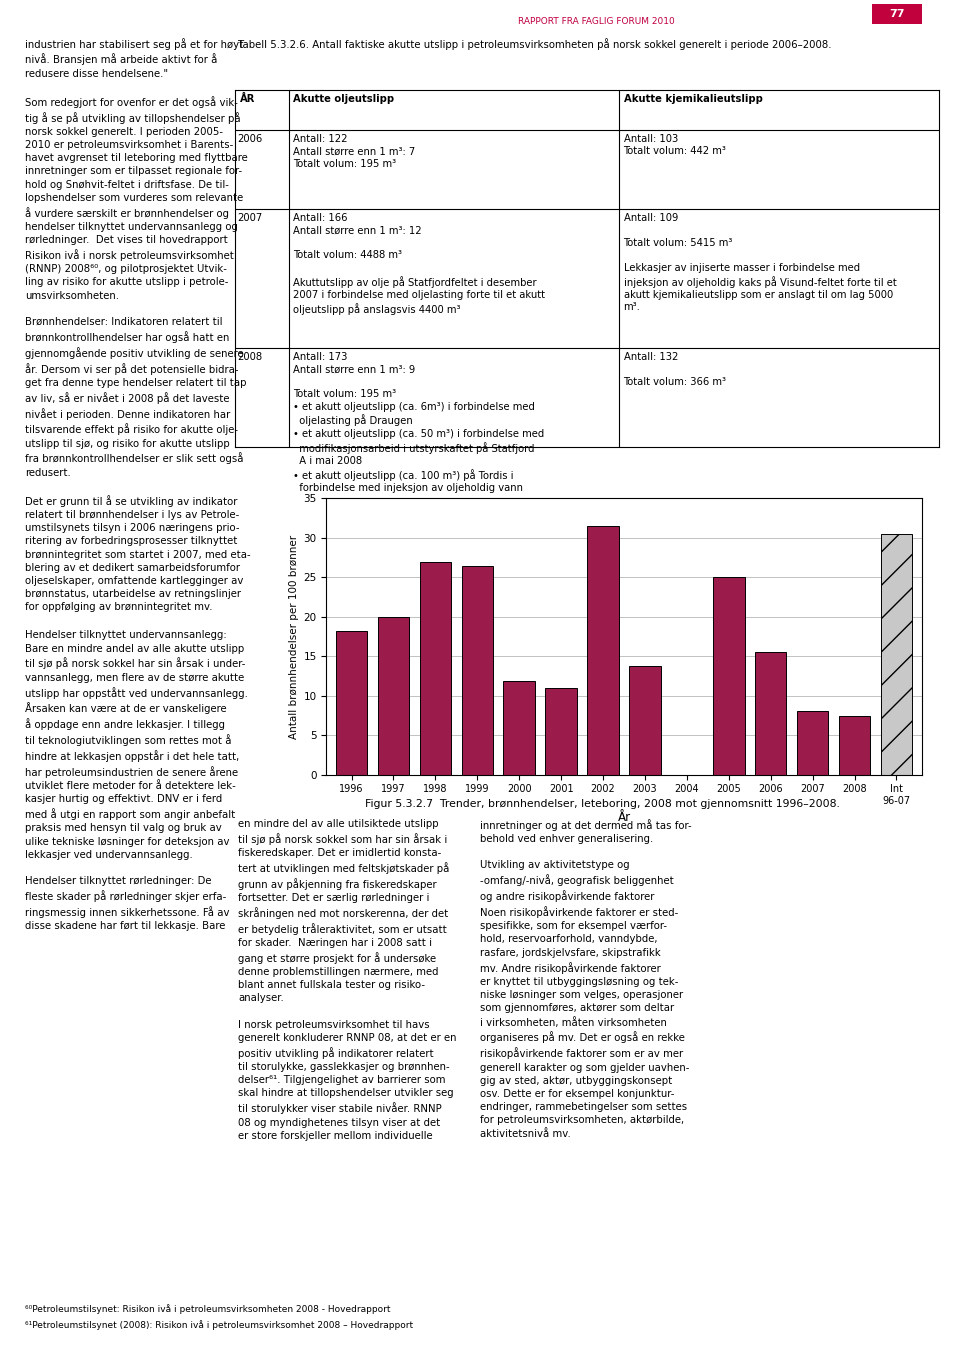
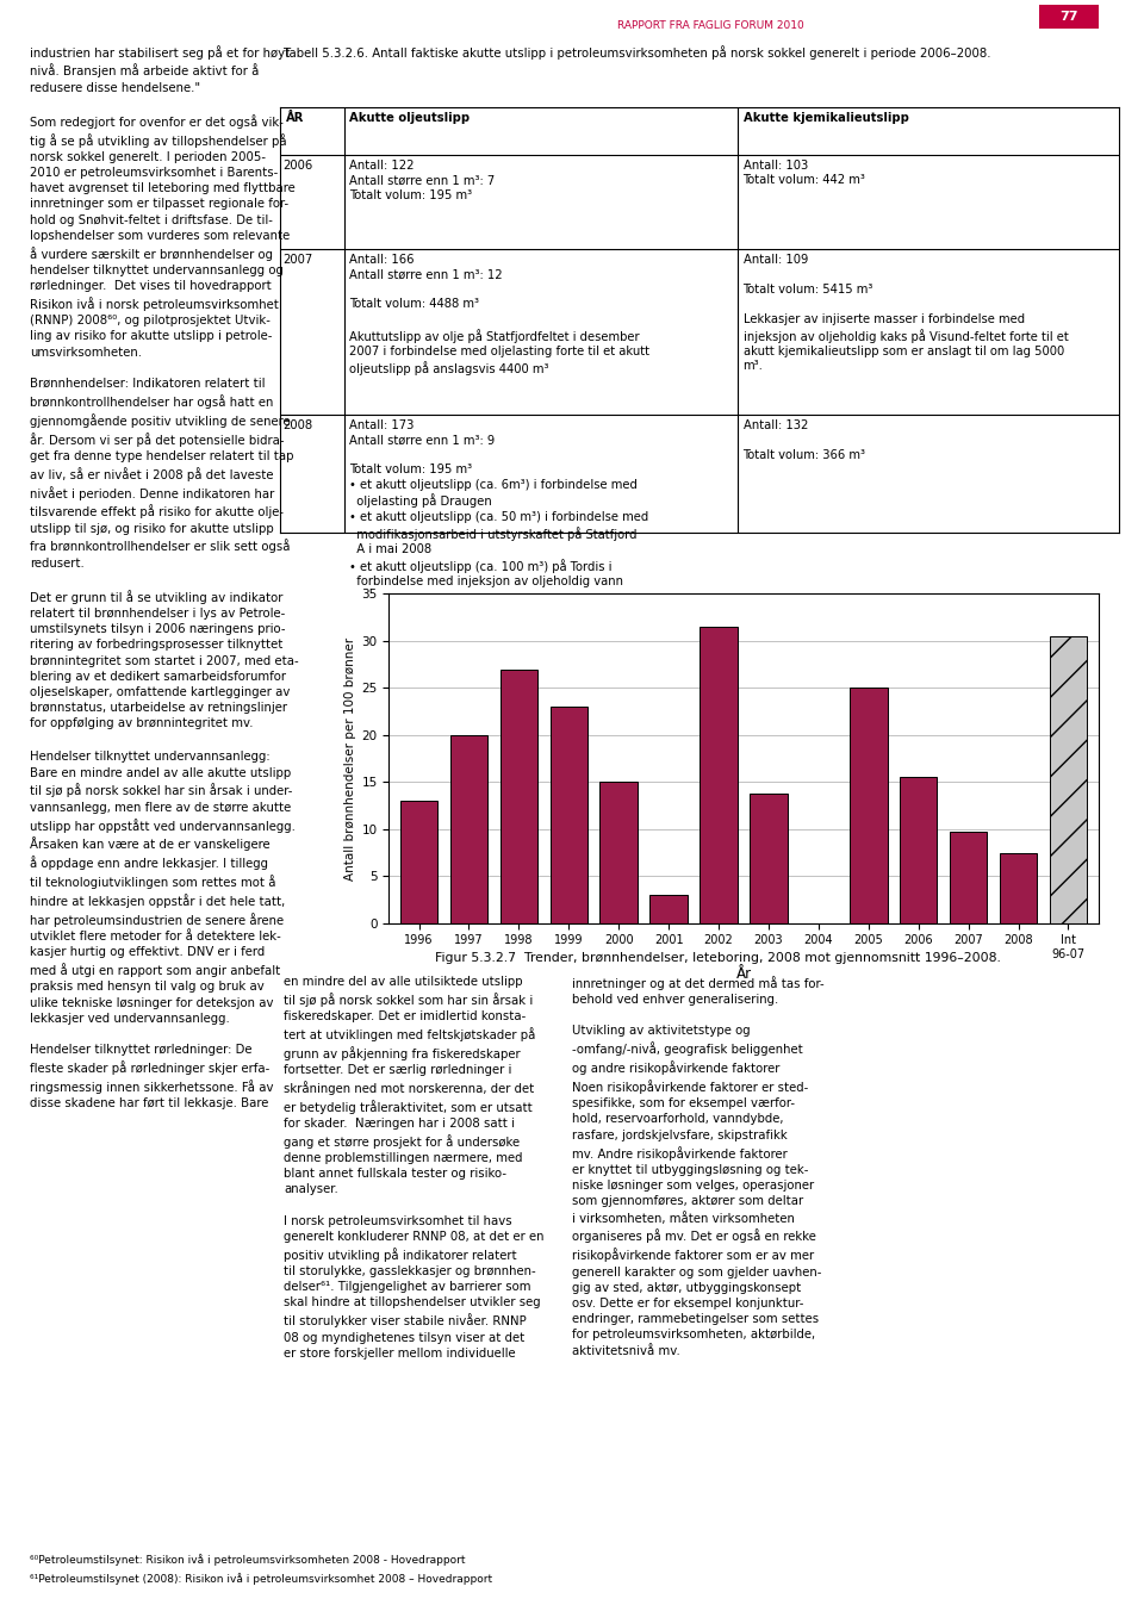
1996: 18.2 -> 13.0
1999: 26.4 -> 23.0
2000: 11.8 -> 15.0
2001: 11.0 -> 3.0
2007: 8.0 -> 9.7
